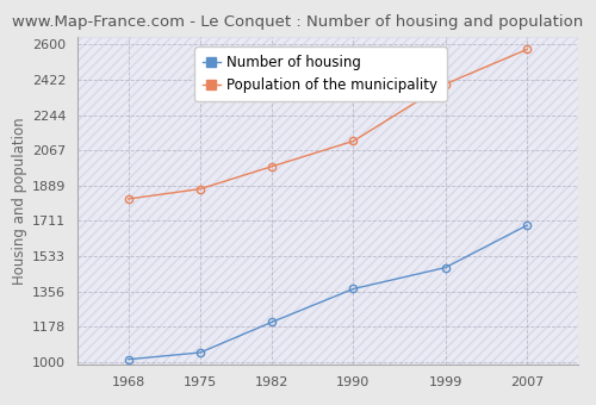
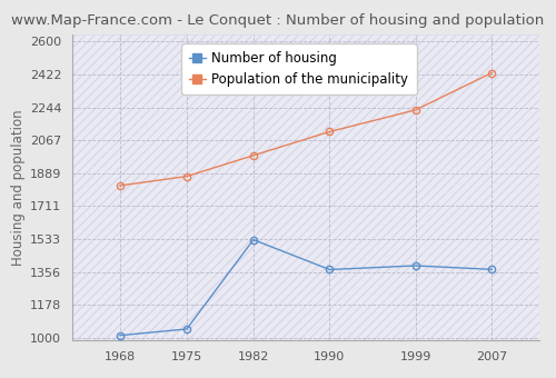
Number of housing/1982: 1200 -> 1530
Number of housing/1999: 1480 -> 1390
Population of the municipality/1999: 2400 -> 2230
Number of housing/2007: 1690 -> 1370
Population of the municipality/2007: 2580 -> 2430
